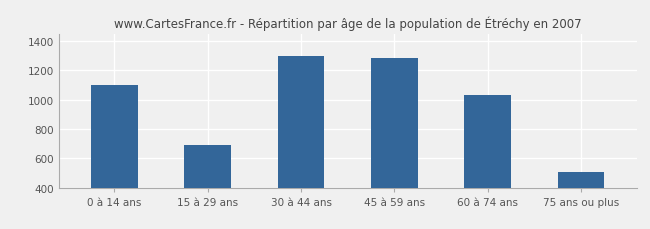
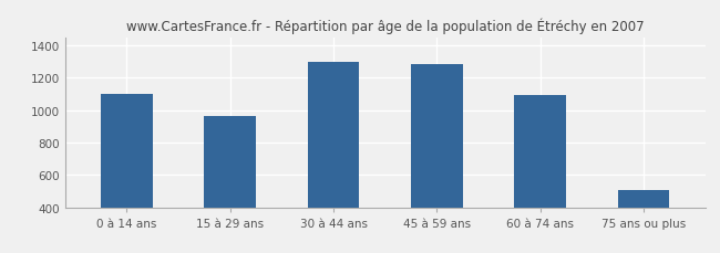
15 à 29 ans: 690 -> 960
60 à 74 ans: 1030 -> 1100
